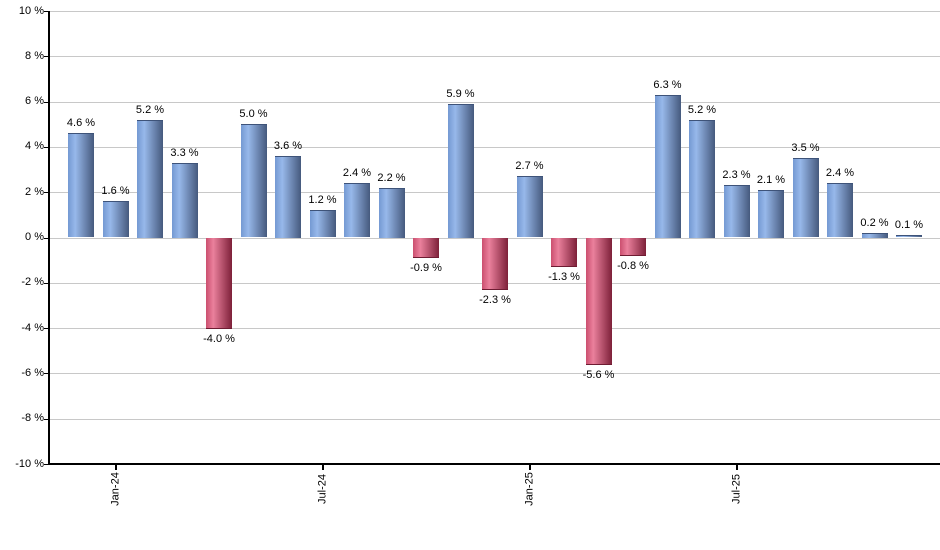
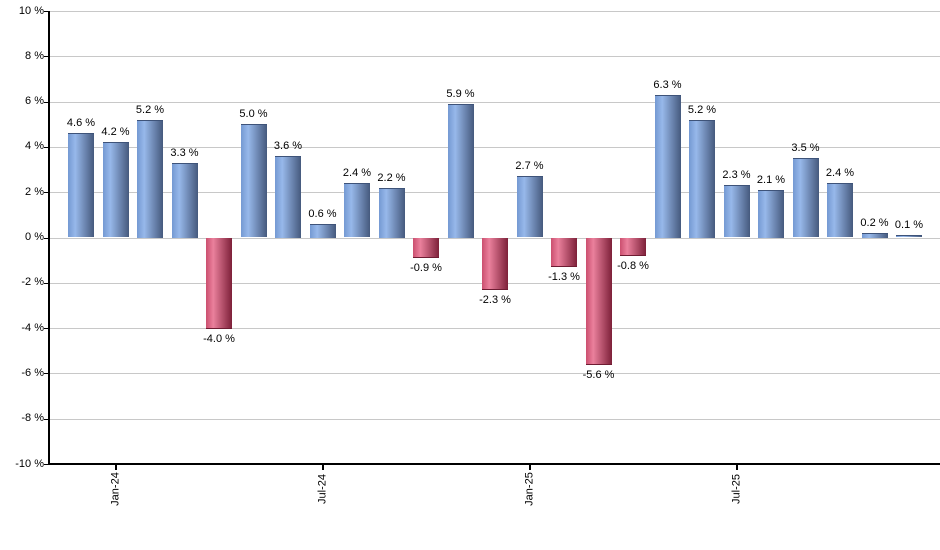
Jan-24: 1.6 -> 4.2
Jul-24: 1.2 -> 0.6
